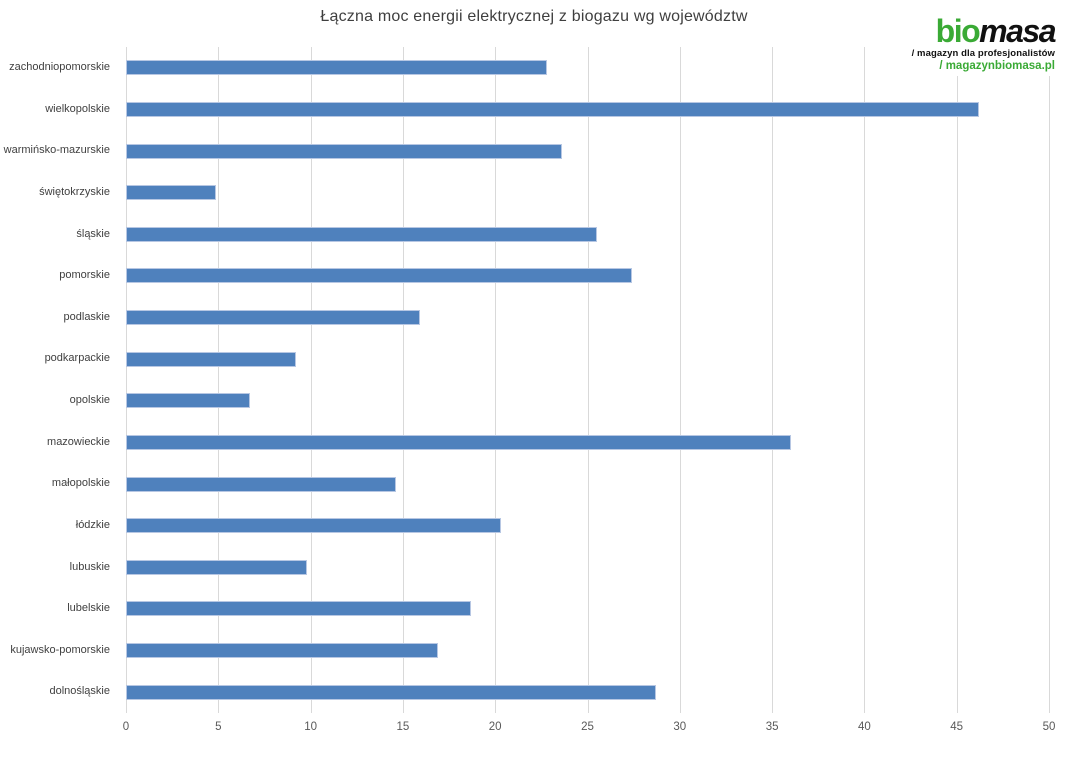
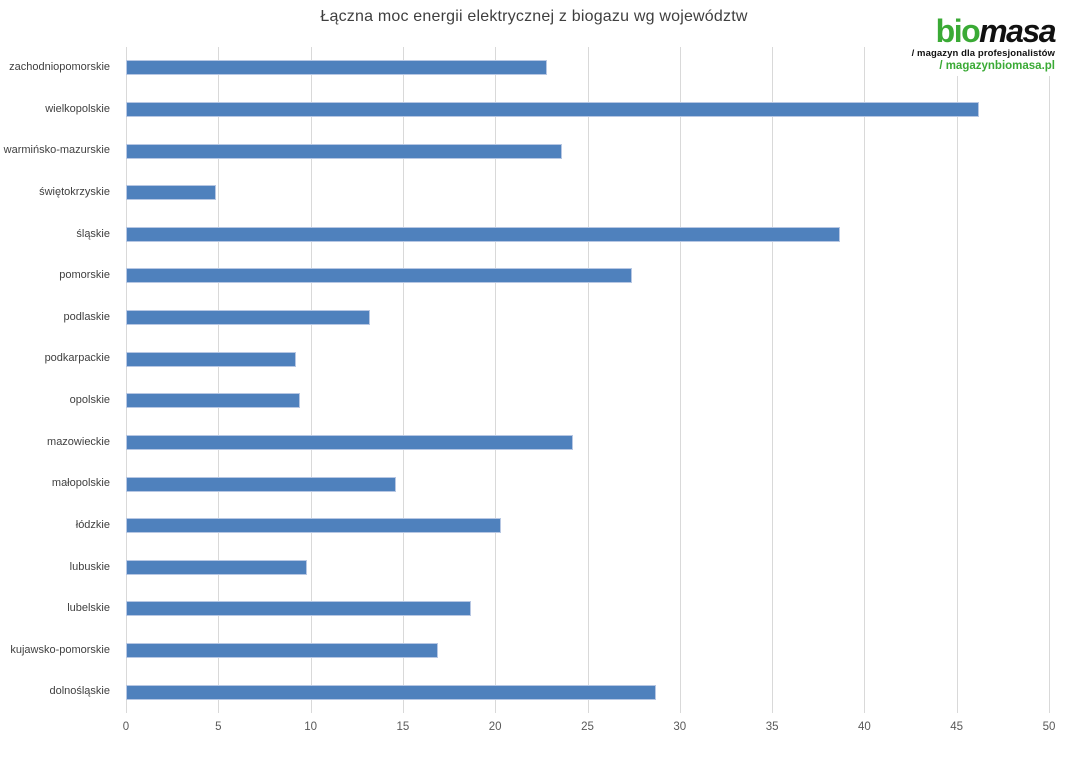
śląskie: 25.5 -> 38.7
podlaskie: 15.9 -> 13.2
opolskie: 6.7 -> 9.4
mazowieckie: 36.0 -> 24.2
